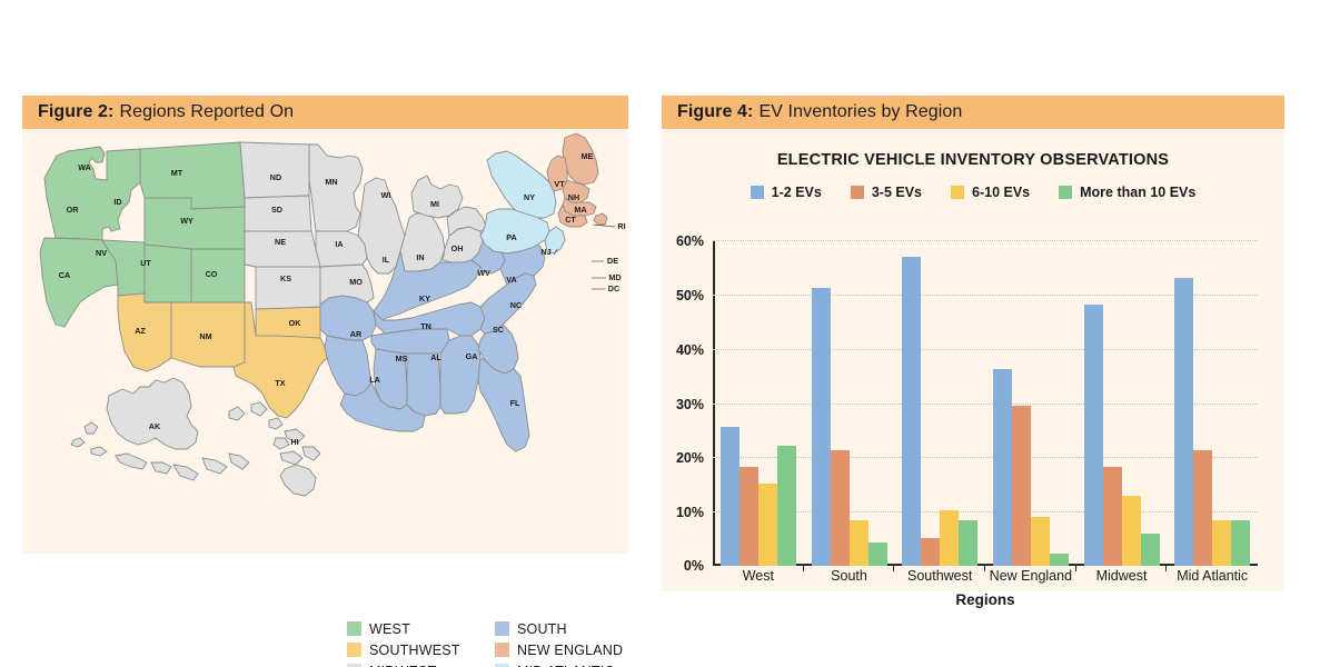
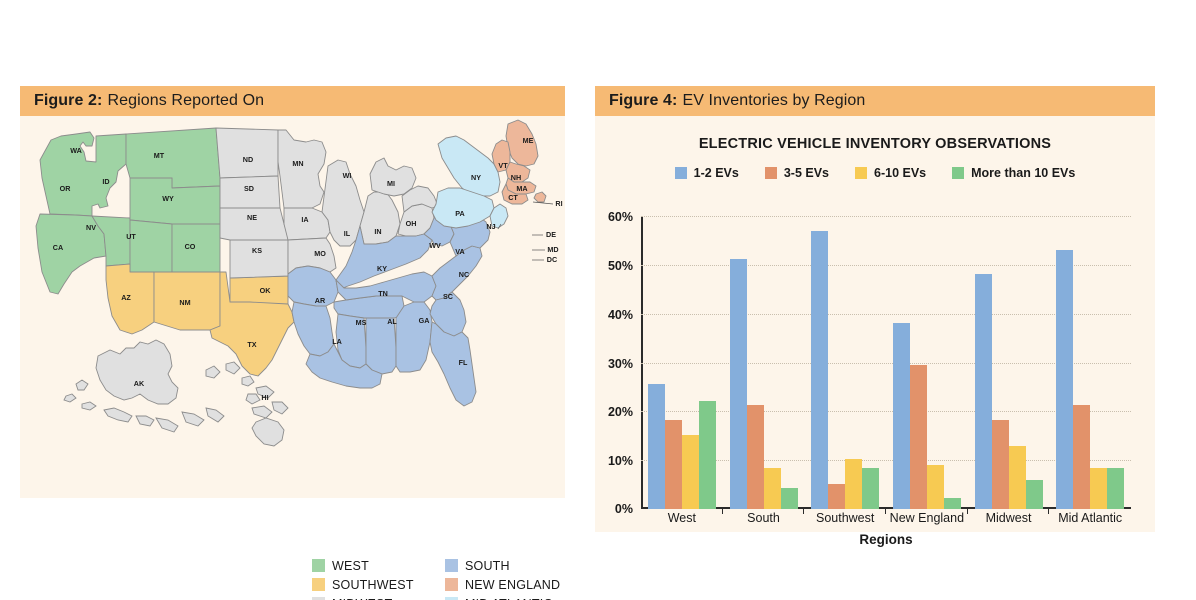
1-2 EVs/New England: 36% -> 38%
